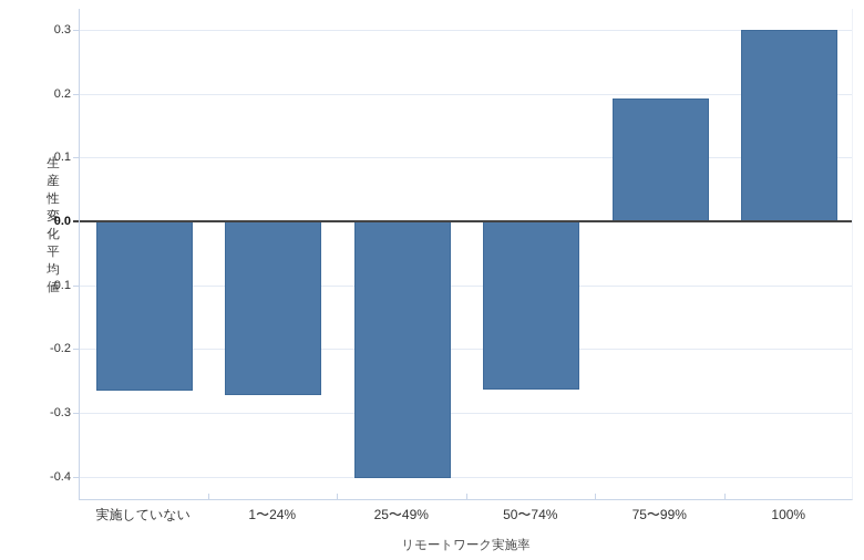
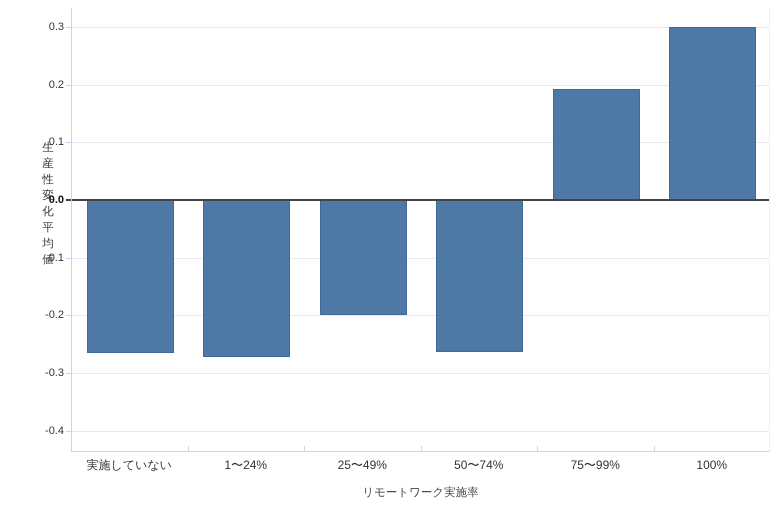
25〜49%: -0.40 -> -0.20
